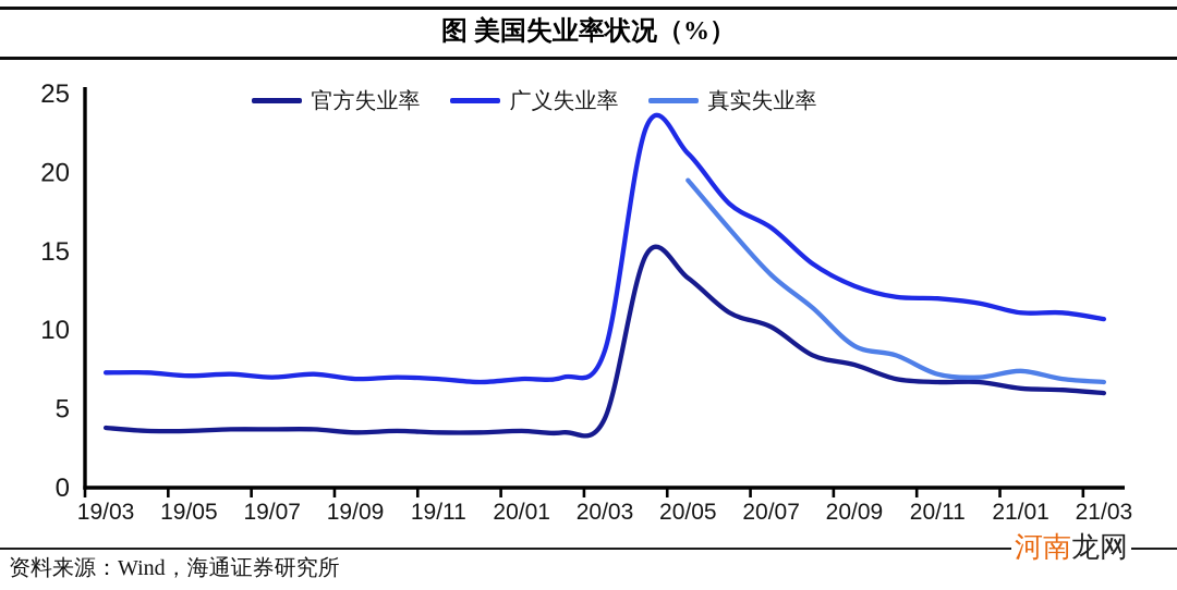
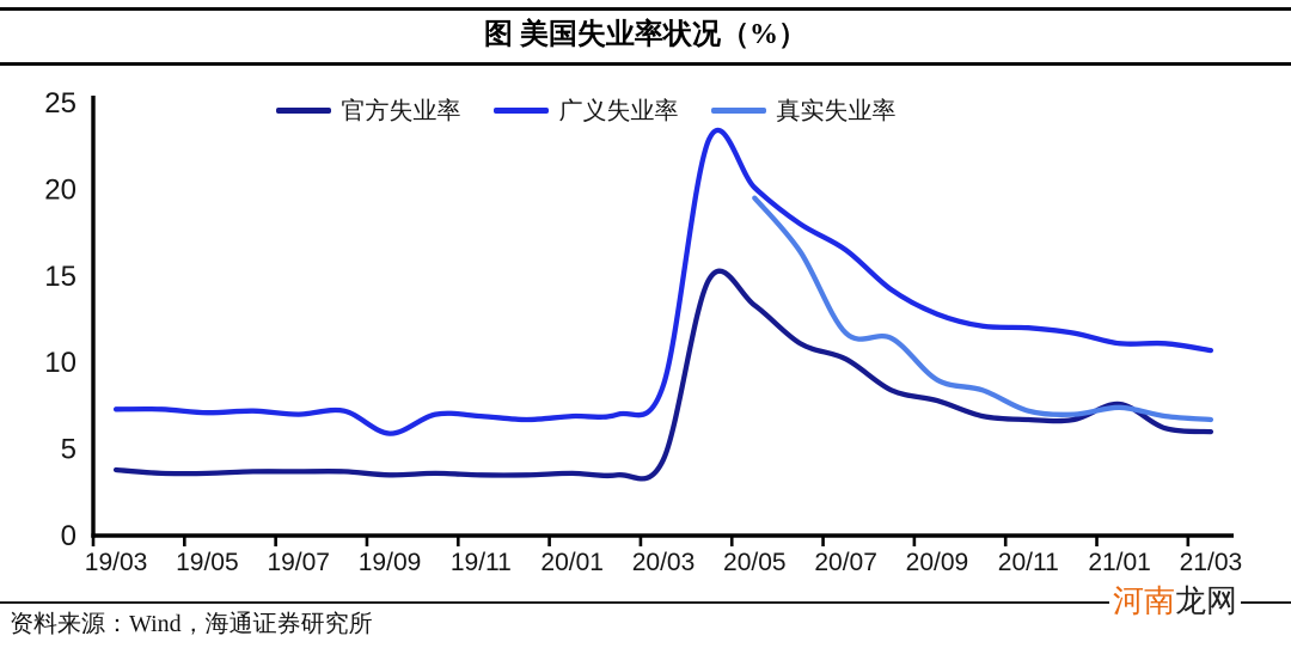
广义失业率/19/09: 6.9 -> 5.9
广义失业率/20/05: 21.2 -> 20.1
真实失业率/20/07: 13.5 -> 11.7
官方失业率/21/01: 6.3 -> 7.6
